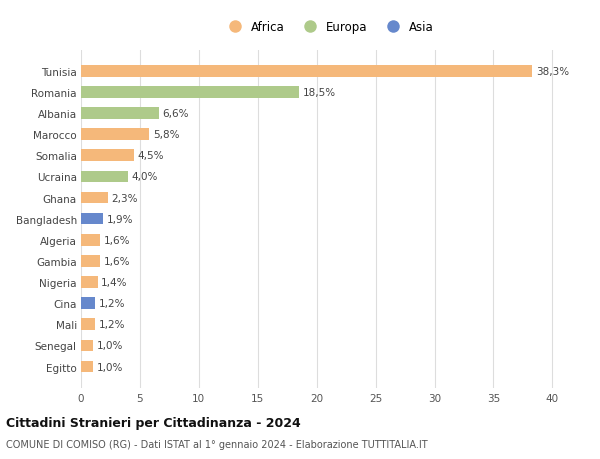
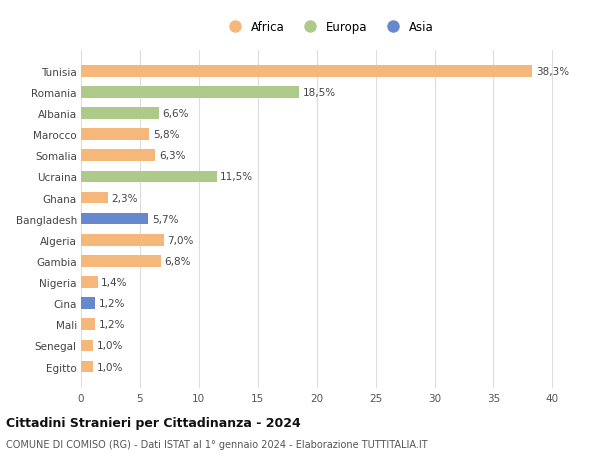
Somalia: 4,5% -> 6,3%
Ucraina: 4,0% -> 11,5%
Bangladesh: 1,9% -> 5,7%
Algeria: 1,6% -> 7,0%
Gambia: 1,6% -> 6,8%
